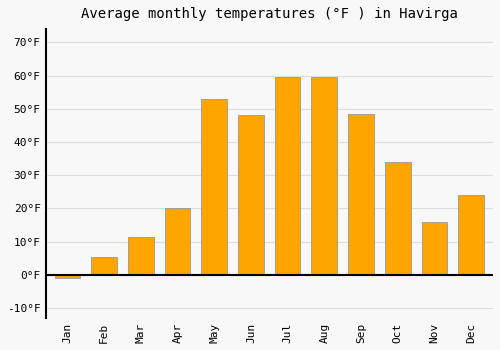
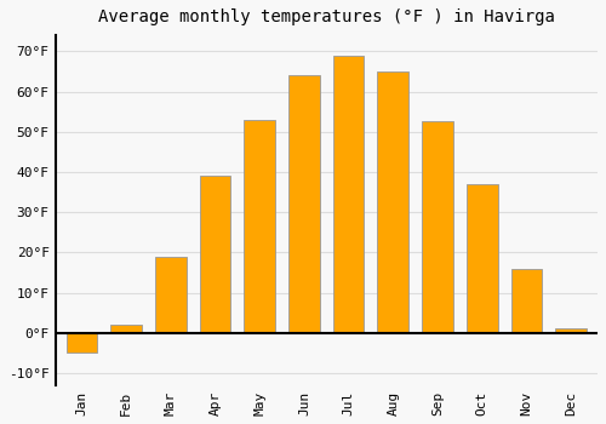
Jan: -1.0°F -> -5.0°F
Feb: 5.5°F -> 2.0°F
Mar: 11.5°F -> 19.0°F
Apr: 20.0°F -> 39.0°F
Jun: 48.0°F -> 64.0°F
Jul: 59.5°F -> 69.0°F
Aug: 59.5°F -> 65.0°F
Sep: 48.5°F -> 52.5°F
Oct: 34.0°F -> 37.0°F
Dec: 24.0°F -> 1.0°F
